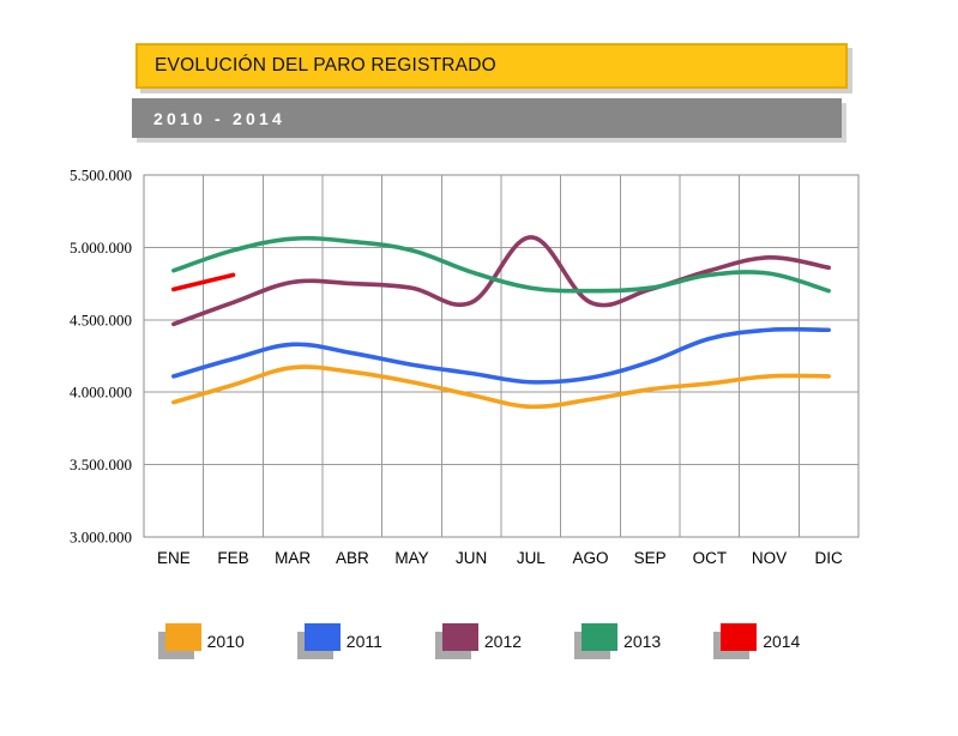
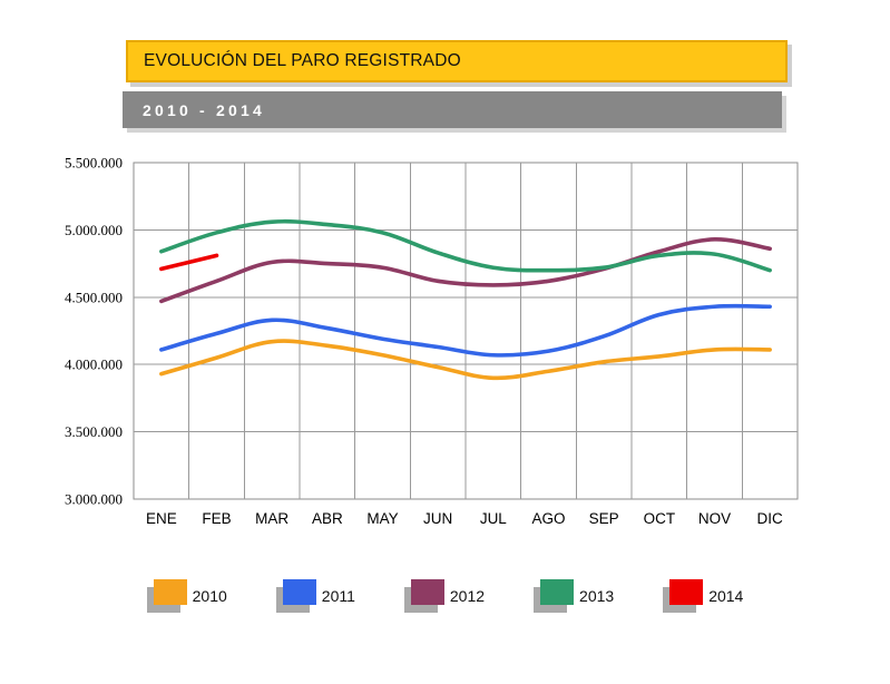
2012/JUL: 5070000 -> 4590000
